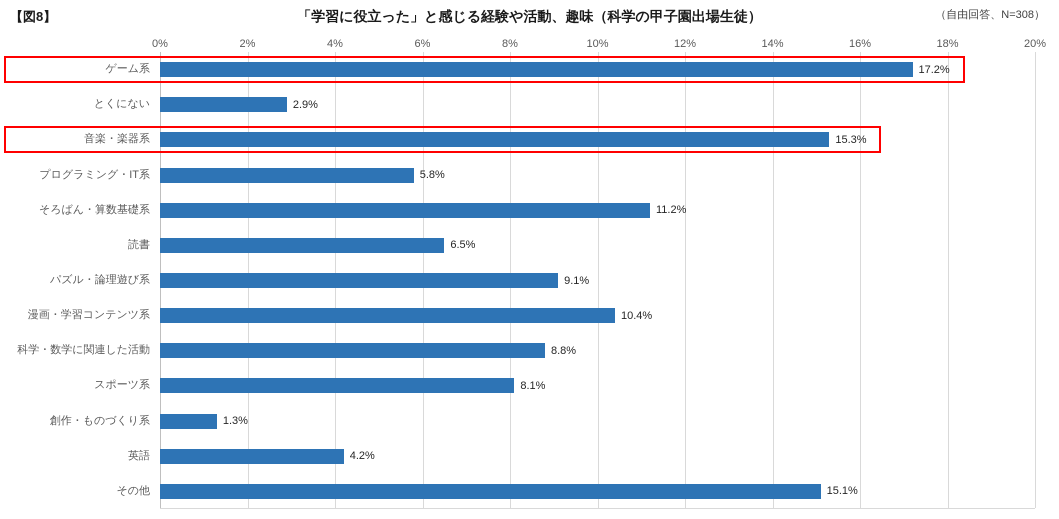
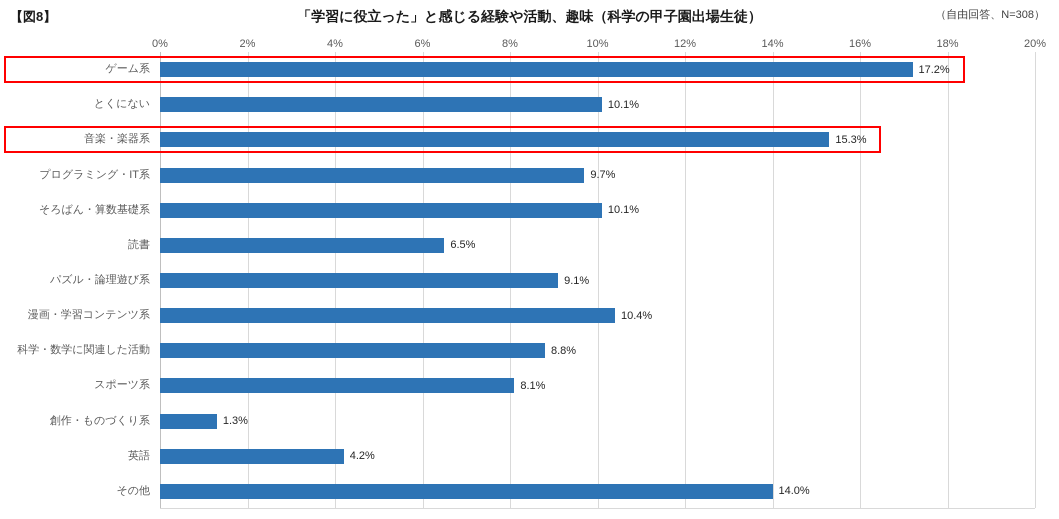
とくにない: 2.9% -> 10.1%
プログラミング・IT系: 5.8% -> 9.7%
そろばん・算数基礎系: 11.2% -> 10.1%
その他: 15.1% -> 14.0%
